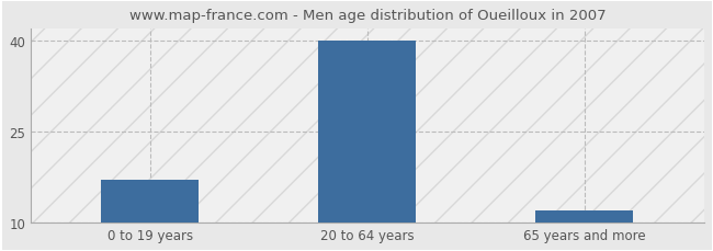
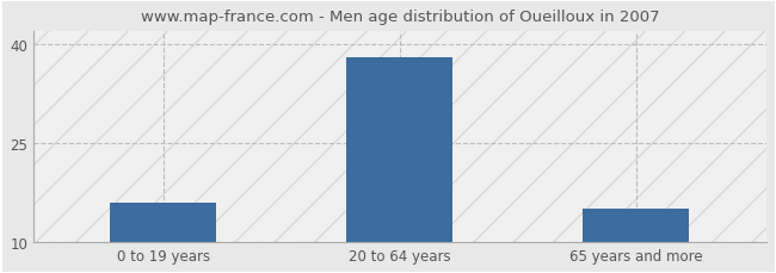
0 to 19 years: 17 -> 16
20 to 64 years: 40 -> 38
65 years and more: 12 -> 15
